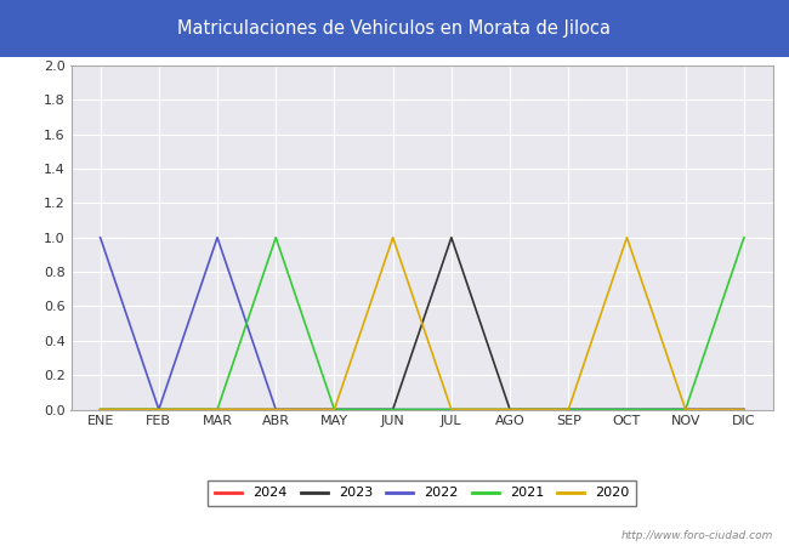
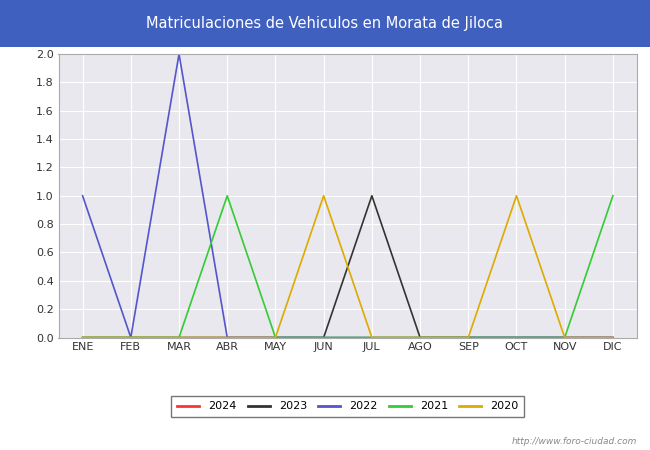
2022/MAR: 1 -> 2
